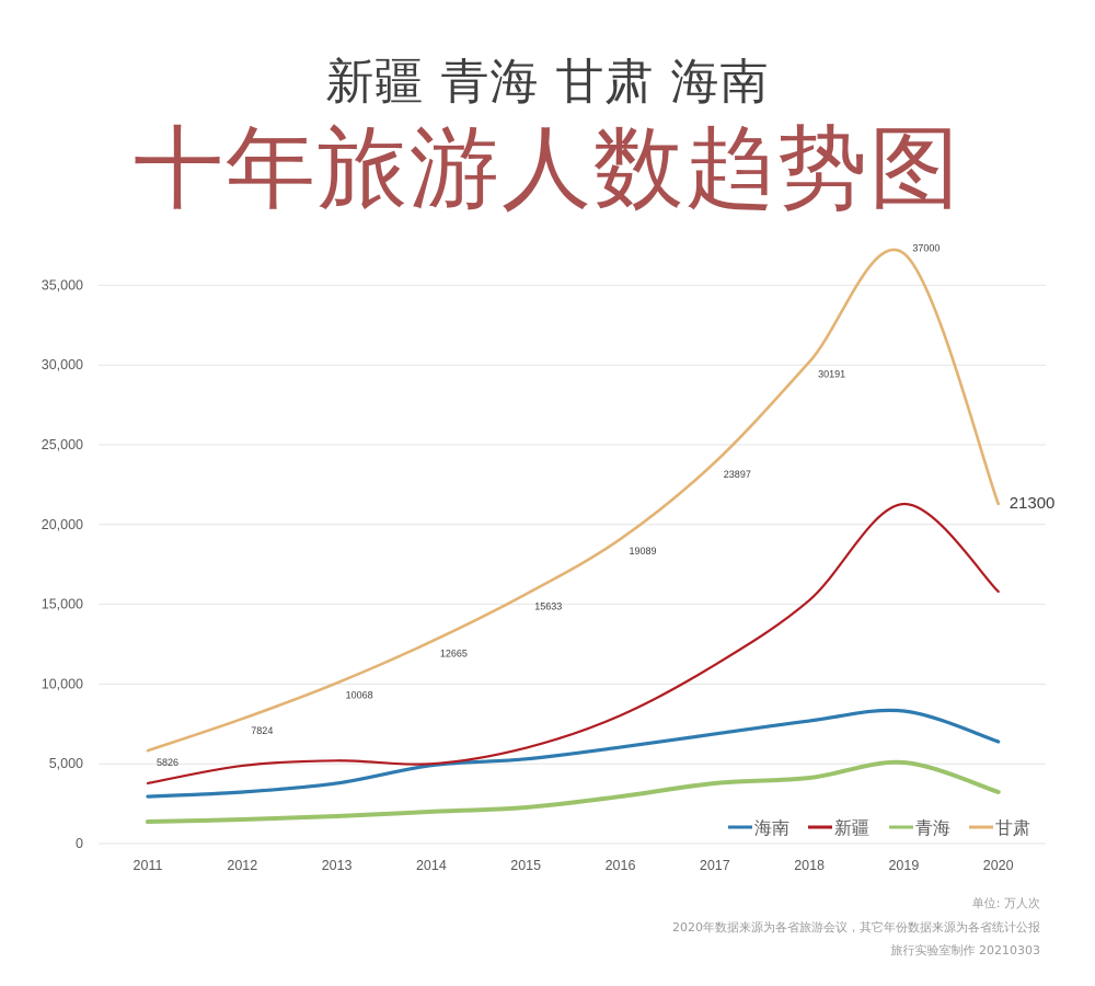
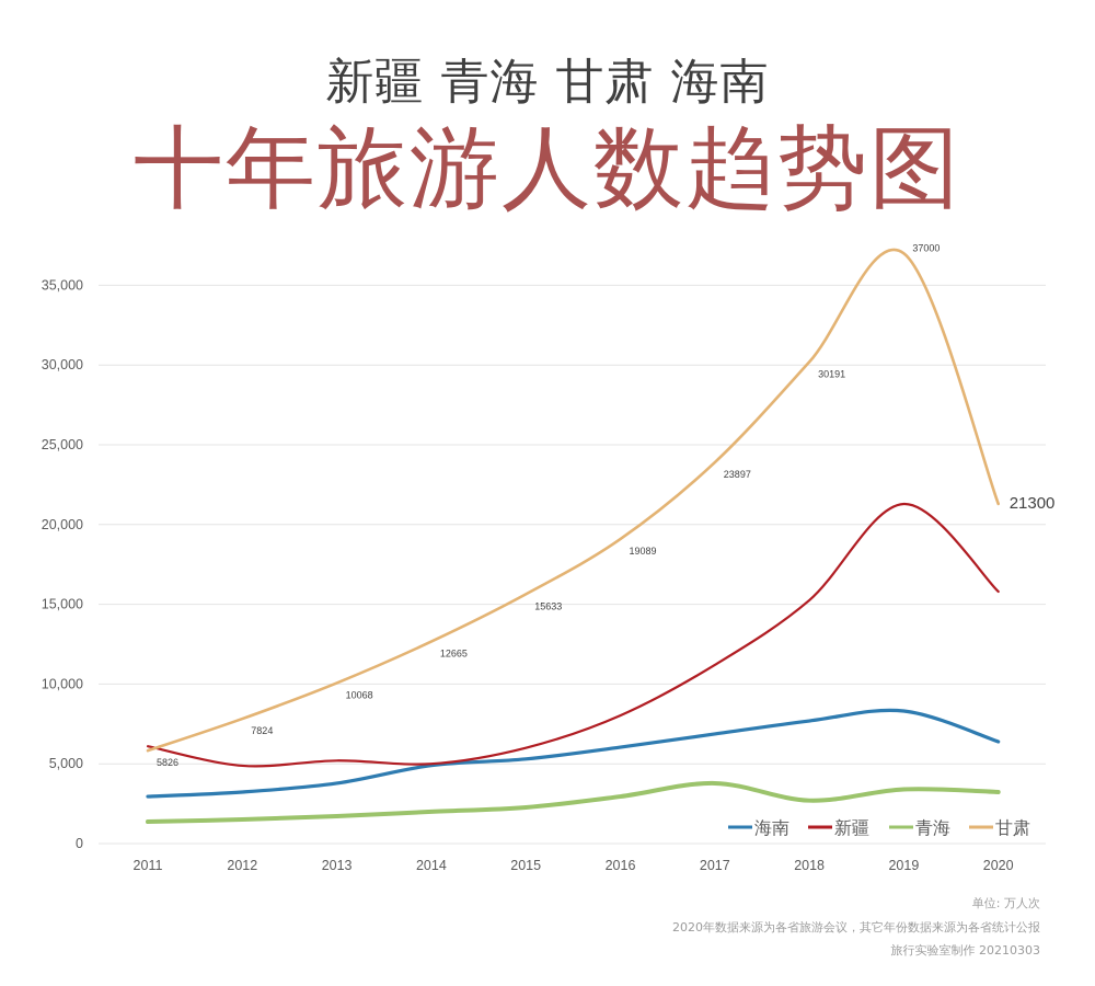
新疆/2011: 3800 -> 6100
青海/2018: 4100 -> 2700
青海/2019: 5100 -> 3400
